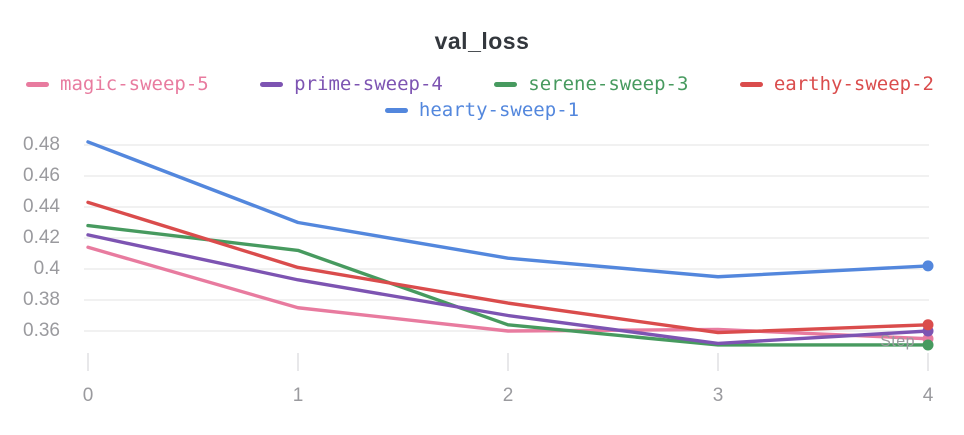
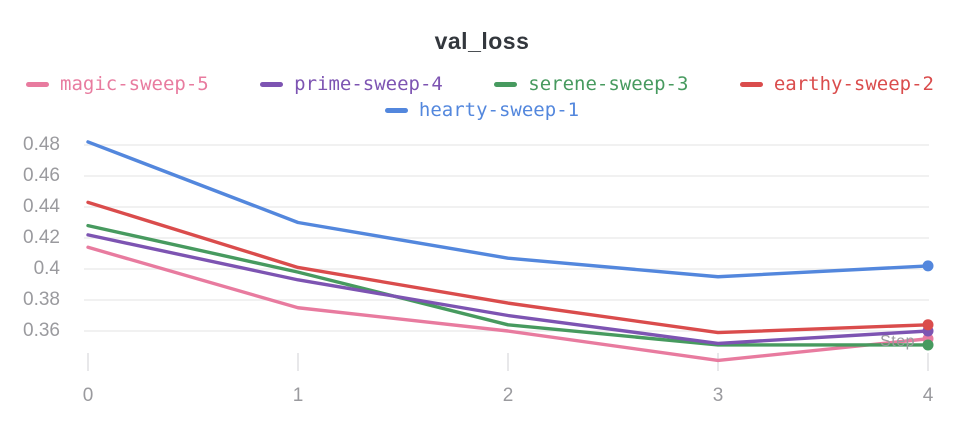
serene-sweep-3/1: 0.412 -> 0.398
magic-sweep-5/3: 0.361 -> 0.341
